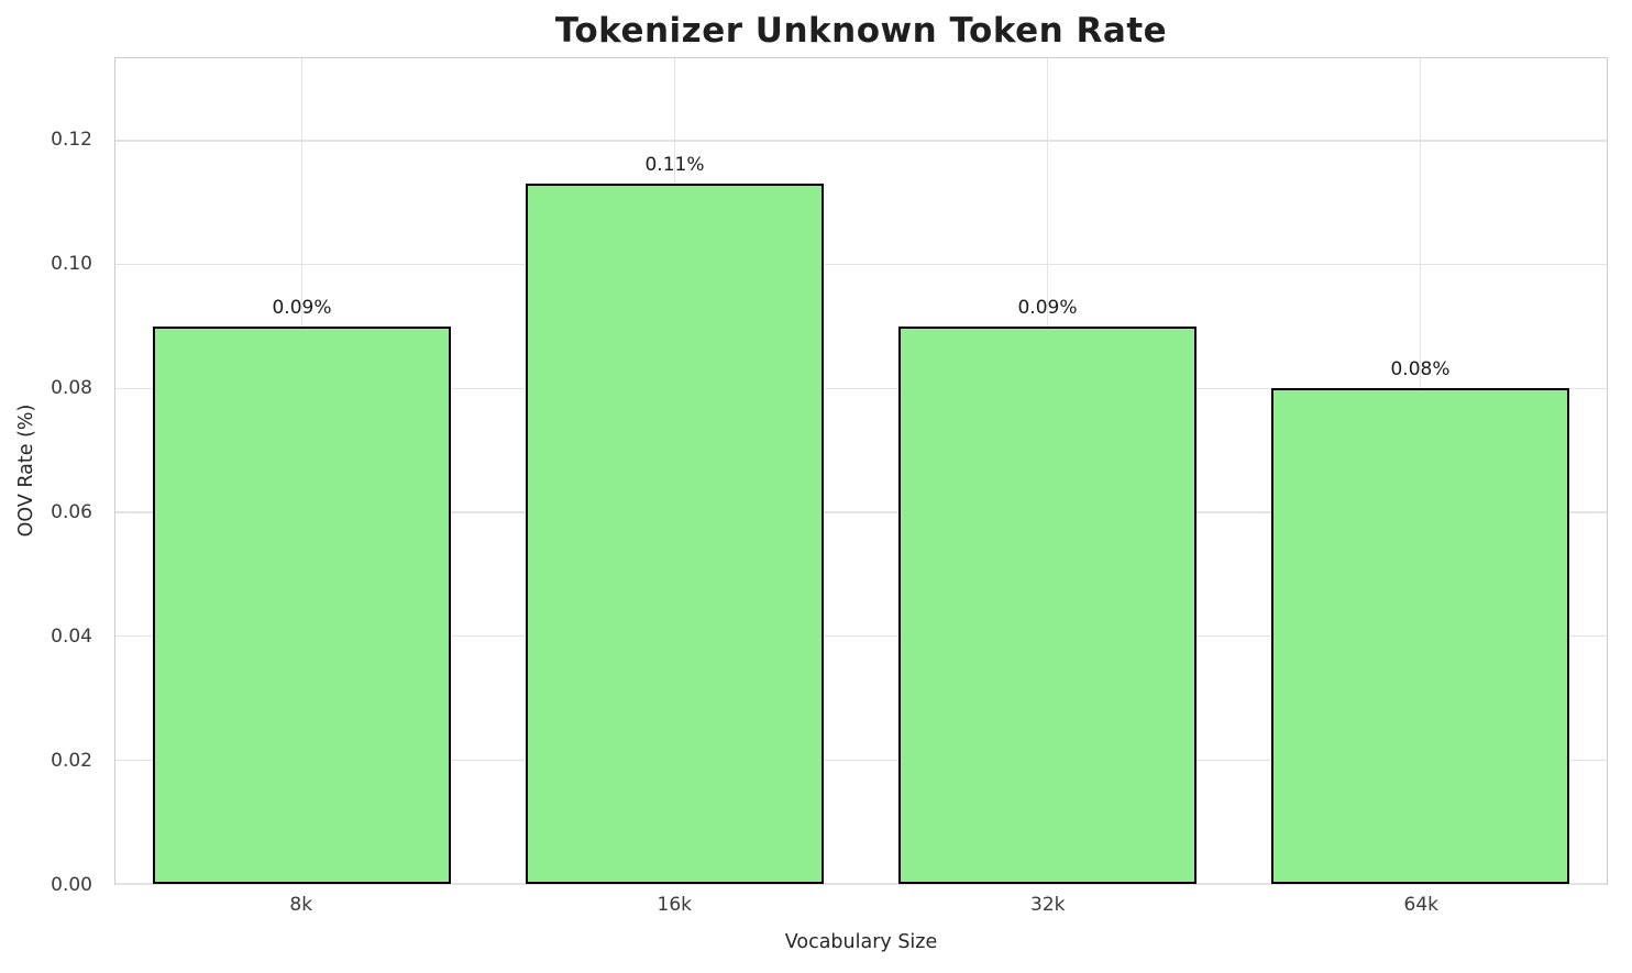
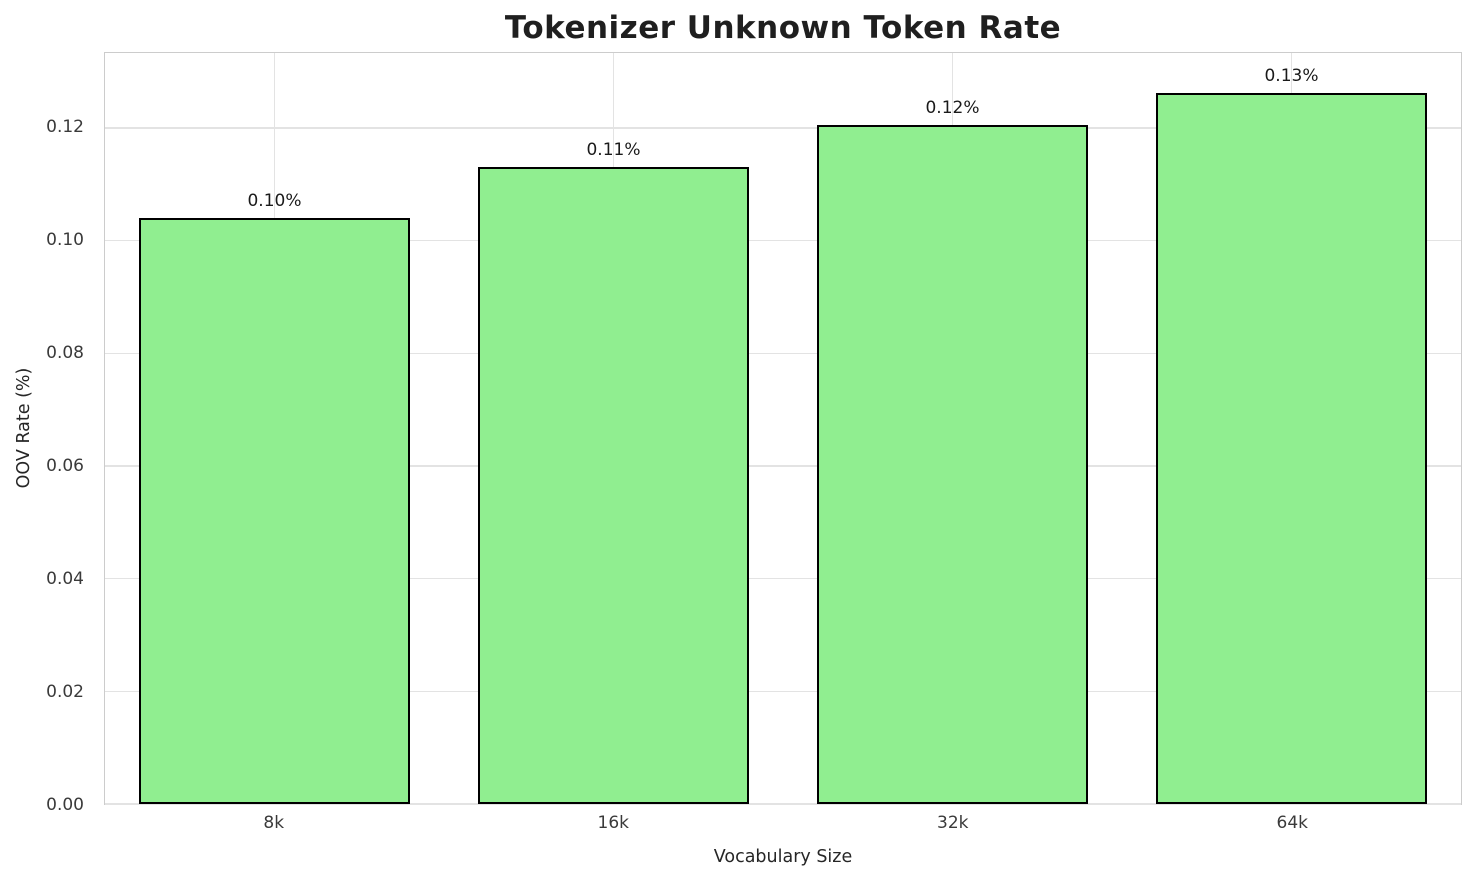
8k: 0.09% -> 0.10%
32k: 0.09% -> 0.12%
64k: 0.08% -> 0.13%
